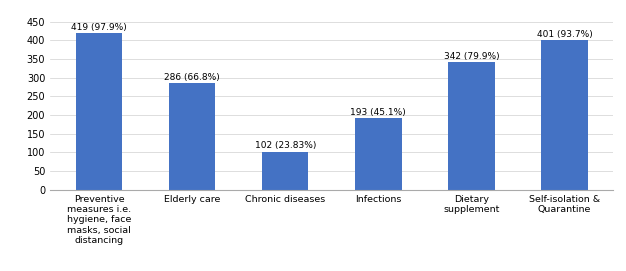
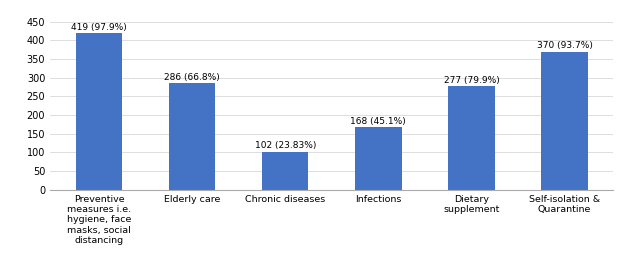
Infections: 193 -> 168
Dietary supplement: 342 -> 277
Self-isolation & Quarantine: 401 -> 370
